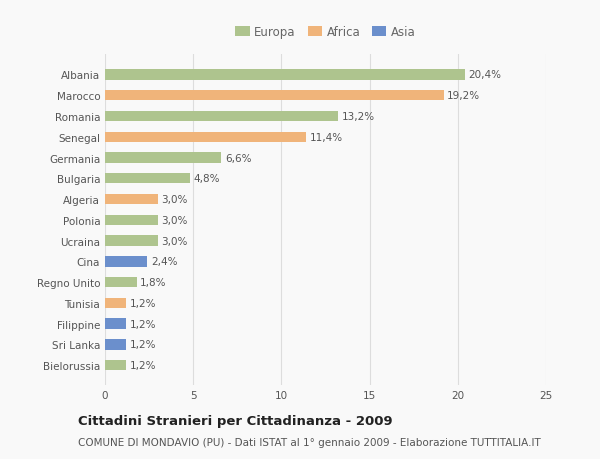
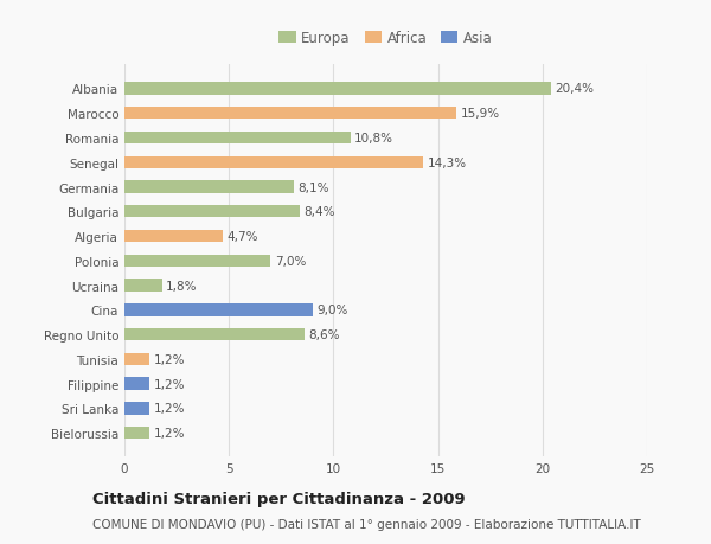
Marocco: 19,2% -> 15,9%
Romania: 13,2% -> 10,8%
Senegal: 11,4% -> 14,3%
Germania: 6,6% -> 8,1%
Bulgaria: 4,8% -> 8,4%
Algeria: 3,0% -> 4,7%
Polonia: 3,0% -> 7,0%
Ucraina: 3,0% -> 1,8%
Cina: 2,4% -> 9,0%
Regno Unito: 1,8% -> 8,6%
